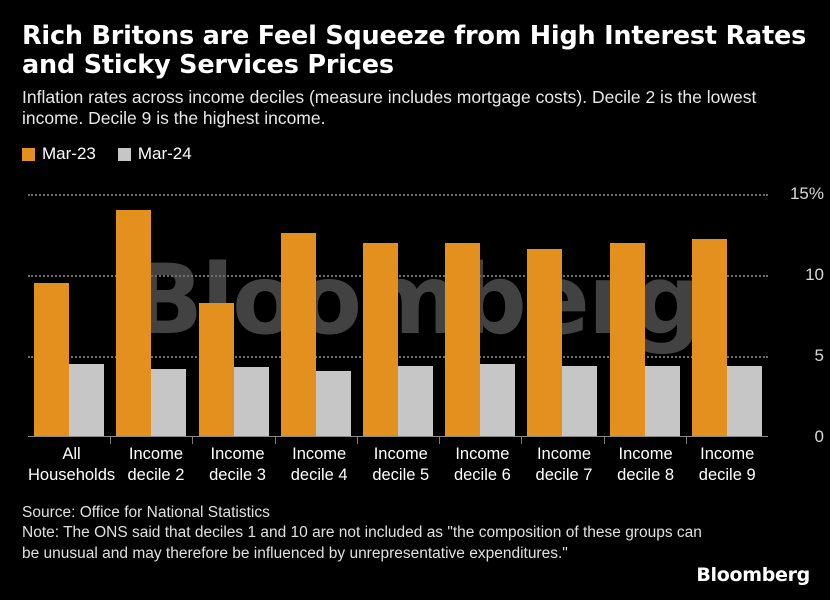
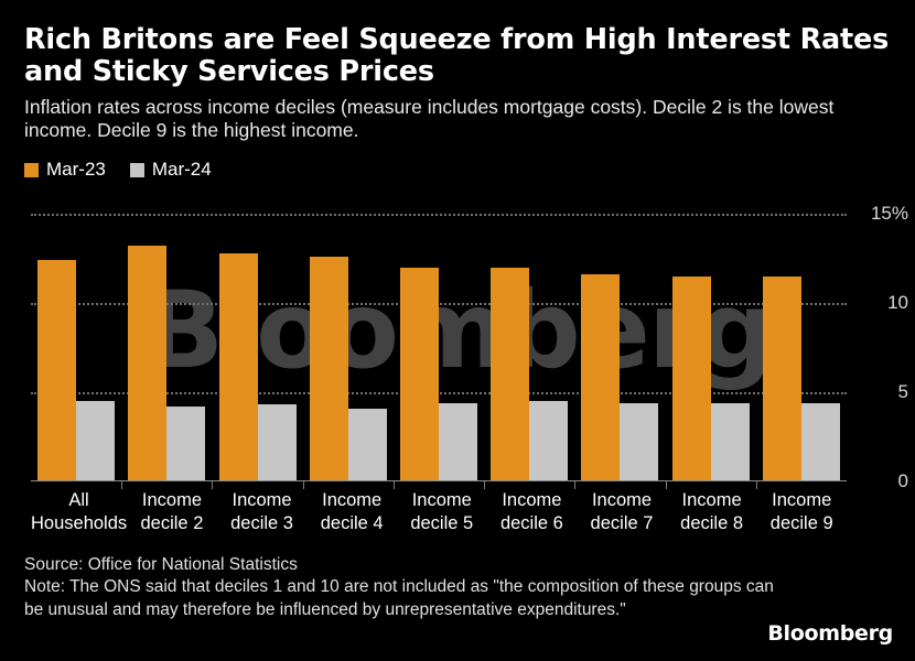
Mar-23/All Households: 9.5% -> 12.4%
Mar-23/Income decile 2: 14.0% -> 13.2%
Mar-23/Income decile 3: 8.3% -> 12.8%
Mar-23/Income decile 8: 12.0% -> 11.5%
Mar-23/Income decile 9: 12.2% -> 11.5%
